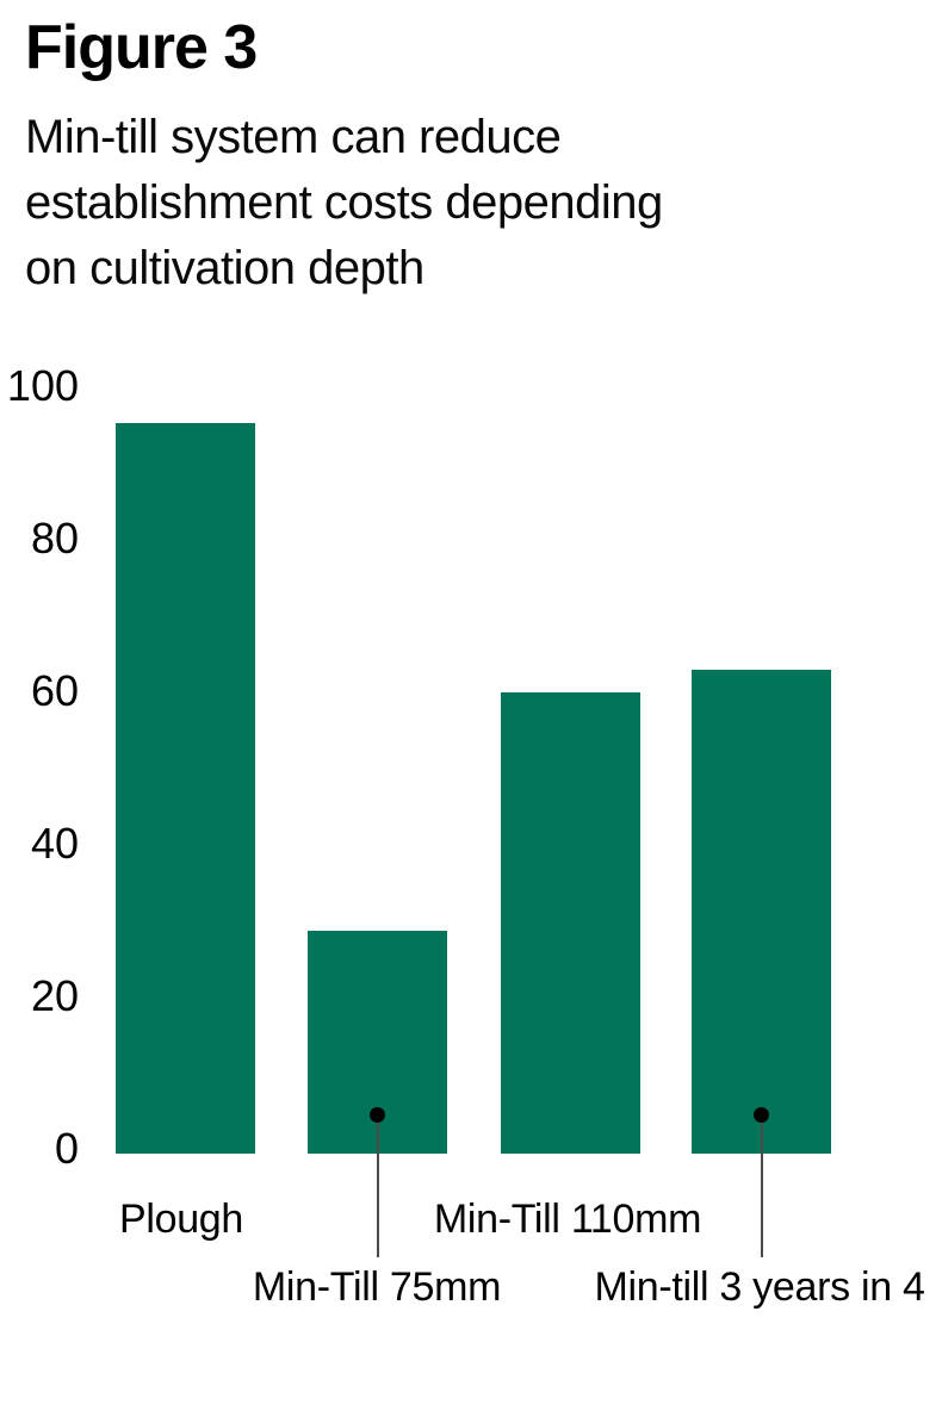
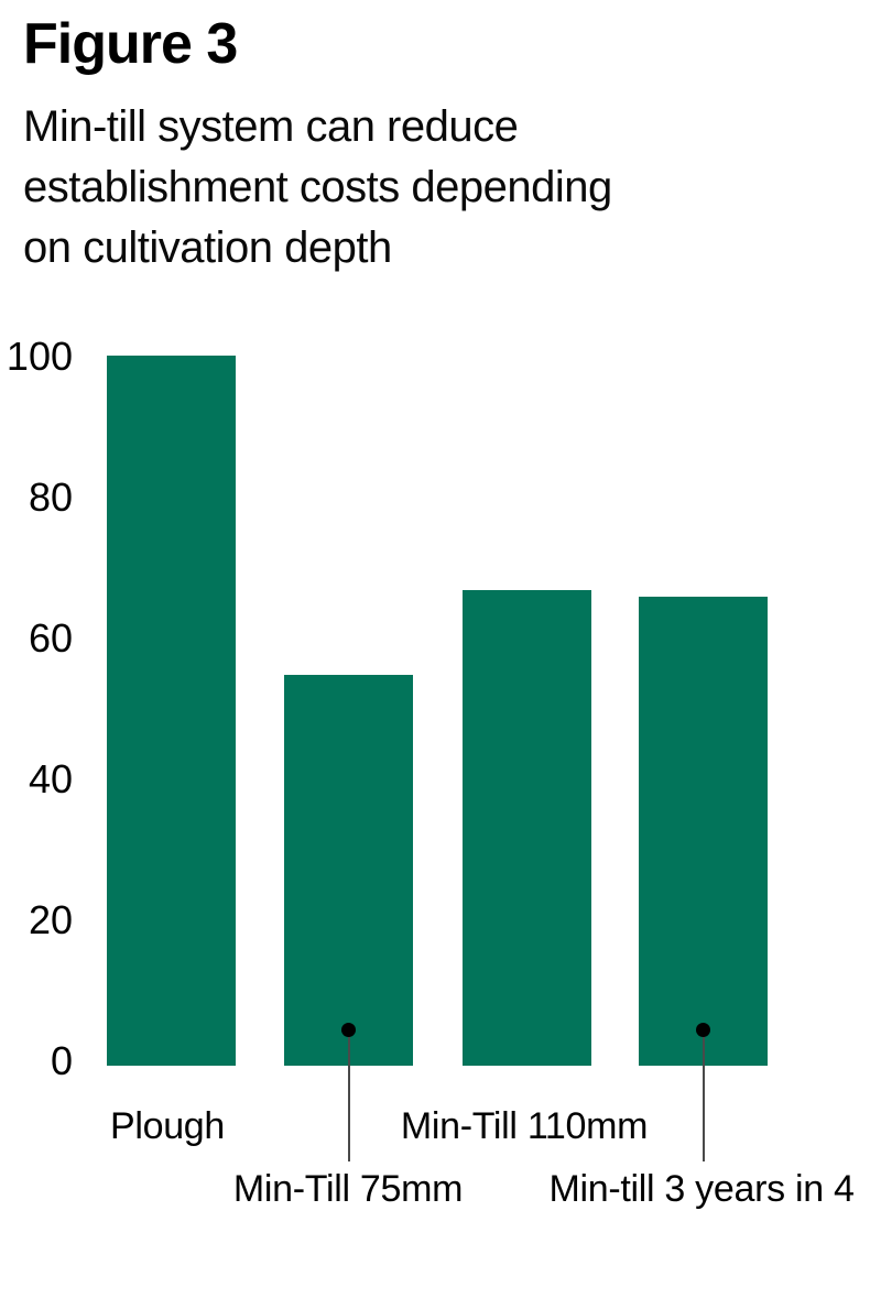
Plough: 95 -> 100
Min-Till 75mm: 29 -> 55
Min-Till 110mm: 60 -> 67
Min-till 3 years in 4: 63 -> 66
